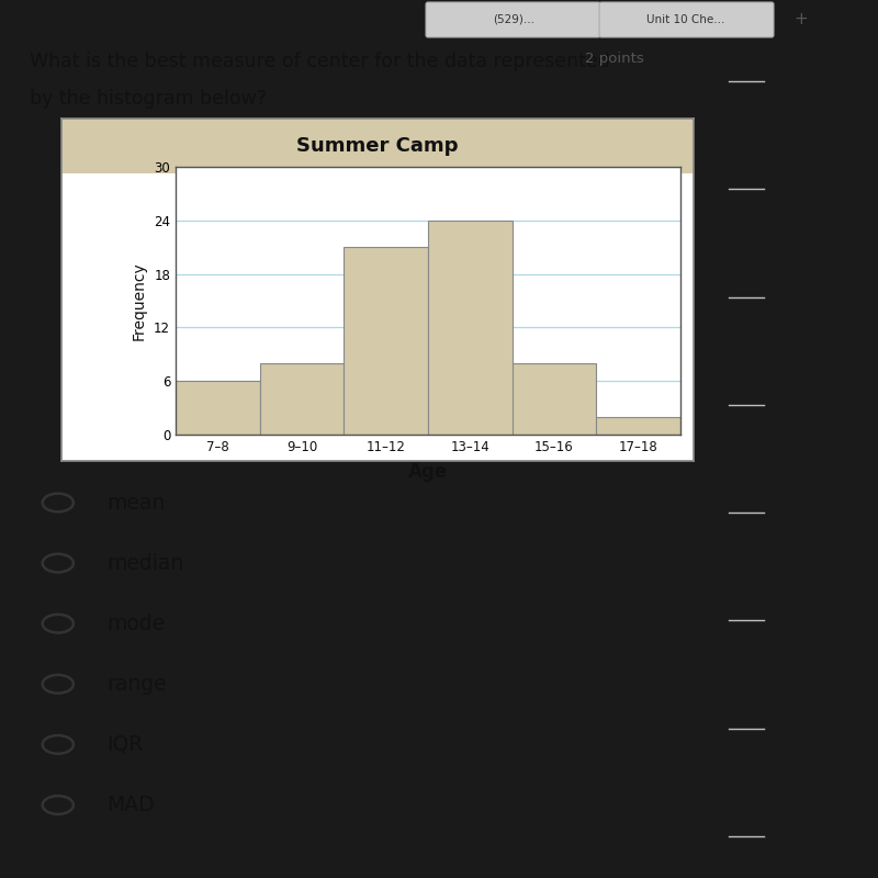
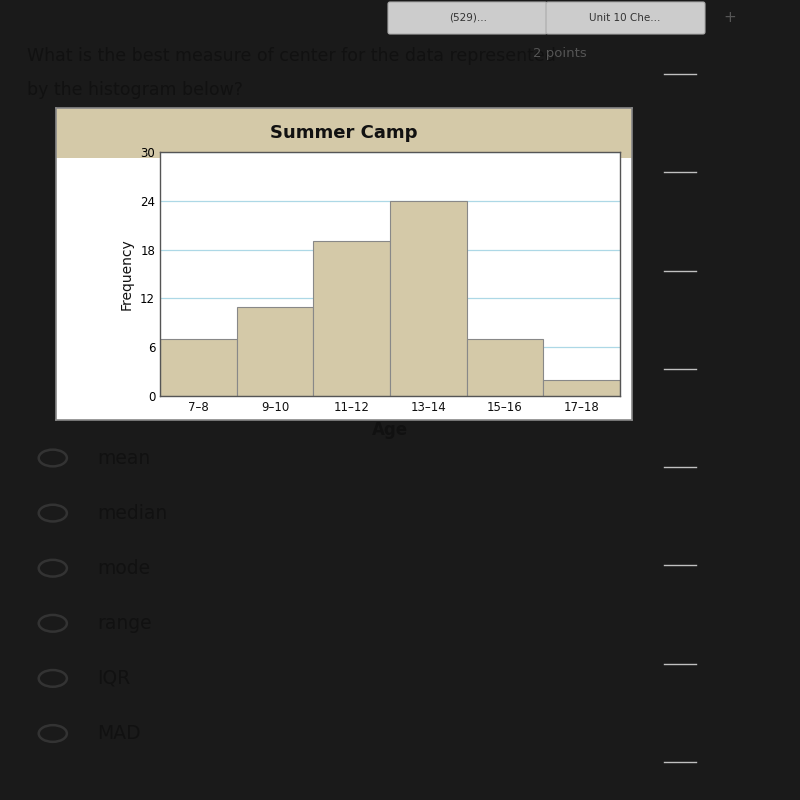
7–8: 6 -> 7
9–10: 8 -> 11
11–12: 21 -> 19
15–16: 8 -> 7
